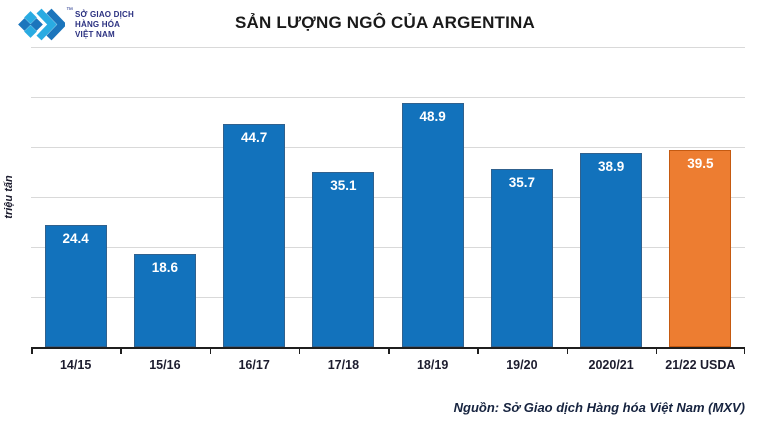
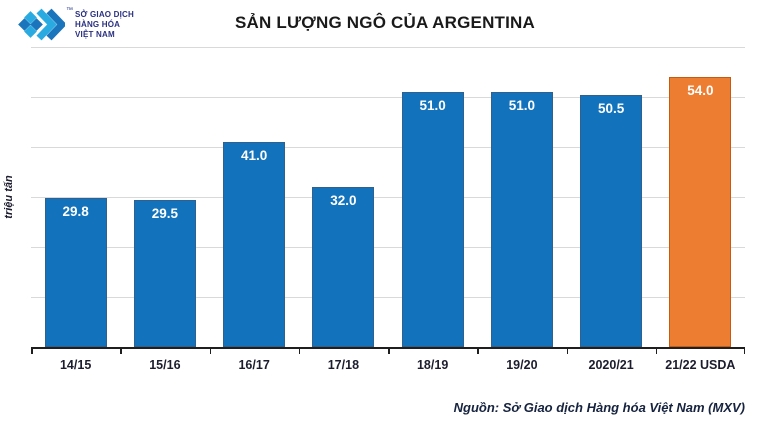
14/15: 24.4 -> 29.8
15/16: 18.6 -> 29.5
16/17: 44.7 -> 41.0
17/18: 35.1 -> 32.0
18/19: 48.9 -> 51.0
19/20: 35.7 -> 51.0
2020/21: 38.9 -> 50.5
21/22 USDA: 39.5 -> 54.0
